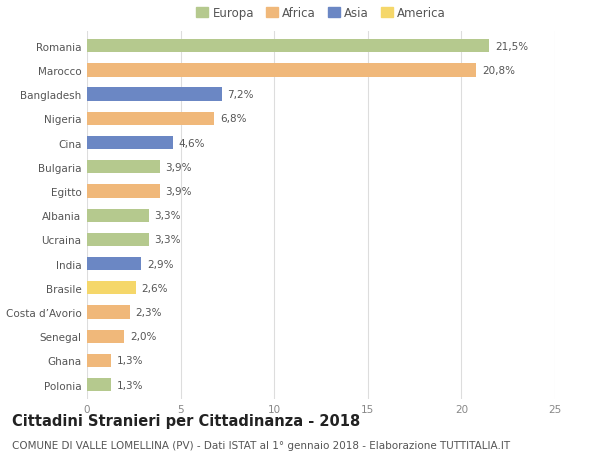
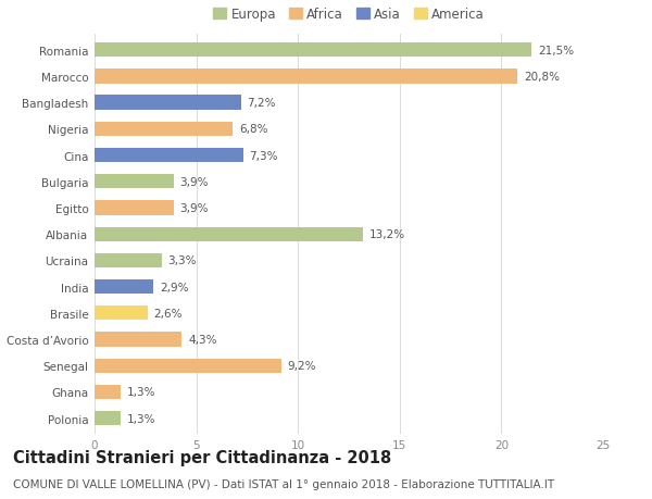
Cina: 4,6% -> 7,3%
Albania: 3,3% -> 13,2%
Costa d’Avorio: 2,3% -> 4,3%
Senegal: 2,0% -> 9,2%
